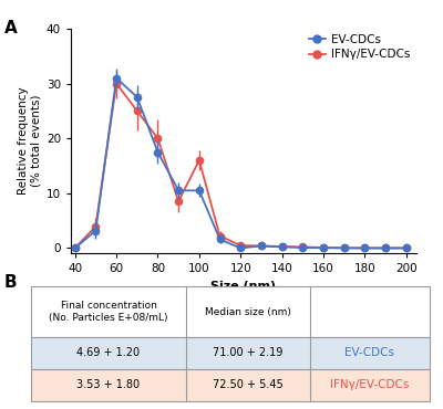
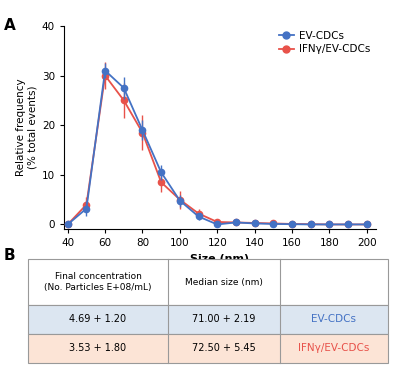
EV-CDCs/80: 17.5 -> 19.0
IFNγ/EV-CDCs/80: 20.0 -> 18.5
EV-CDCs/100: 10.5 -> 4.8
IFNγ/EV-CDCs/100: 16.0 -> 5.0
